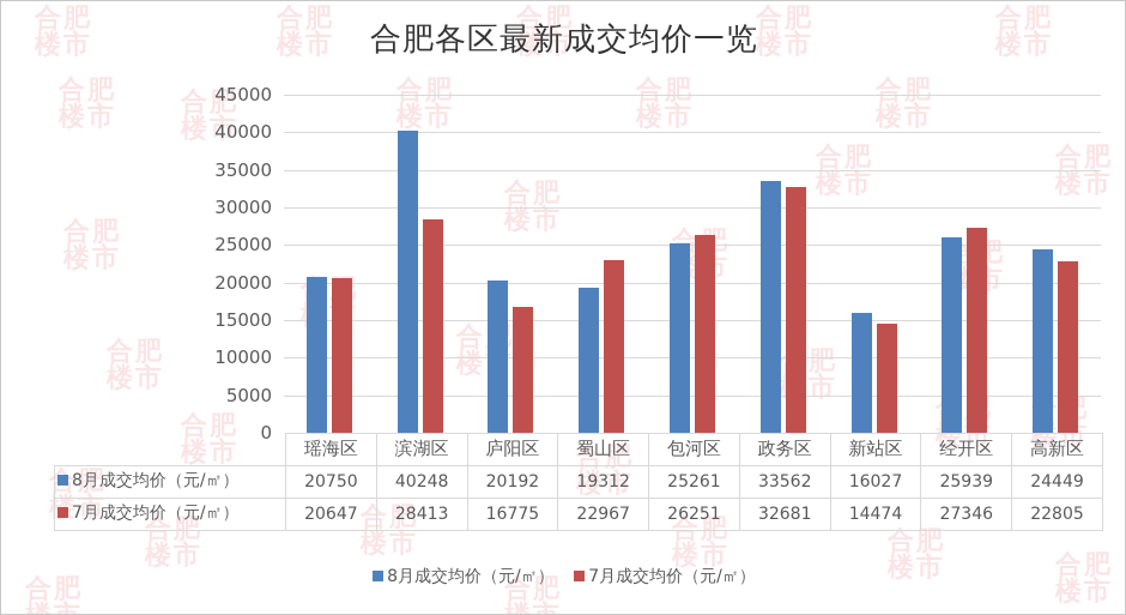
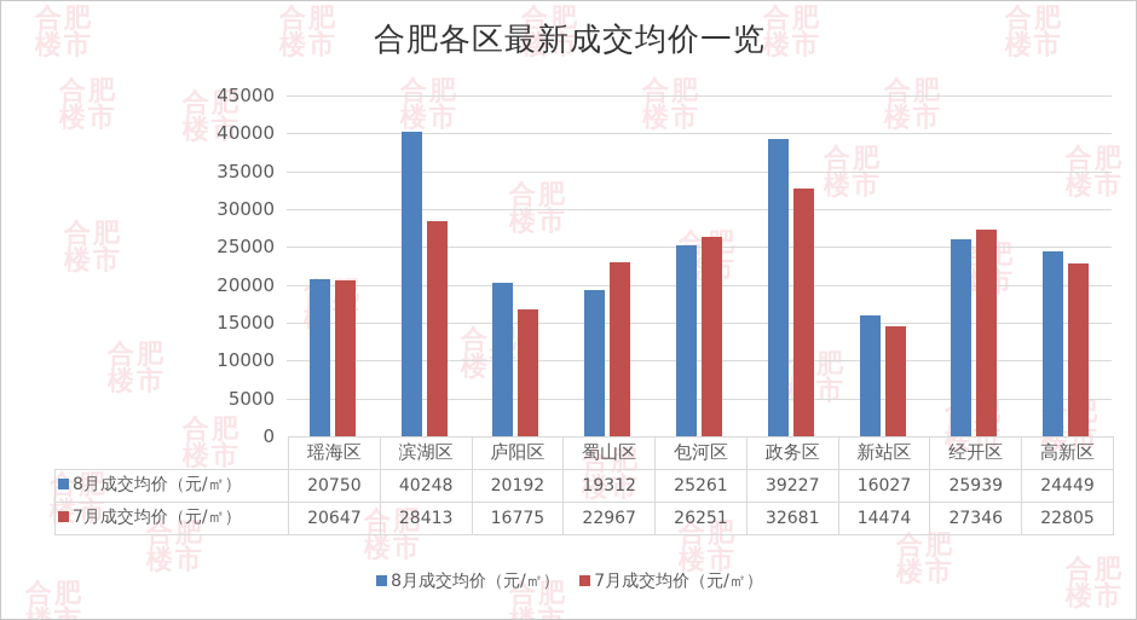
8月成交均价（元/㎡）/政务区: 33562 -> 39227
